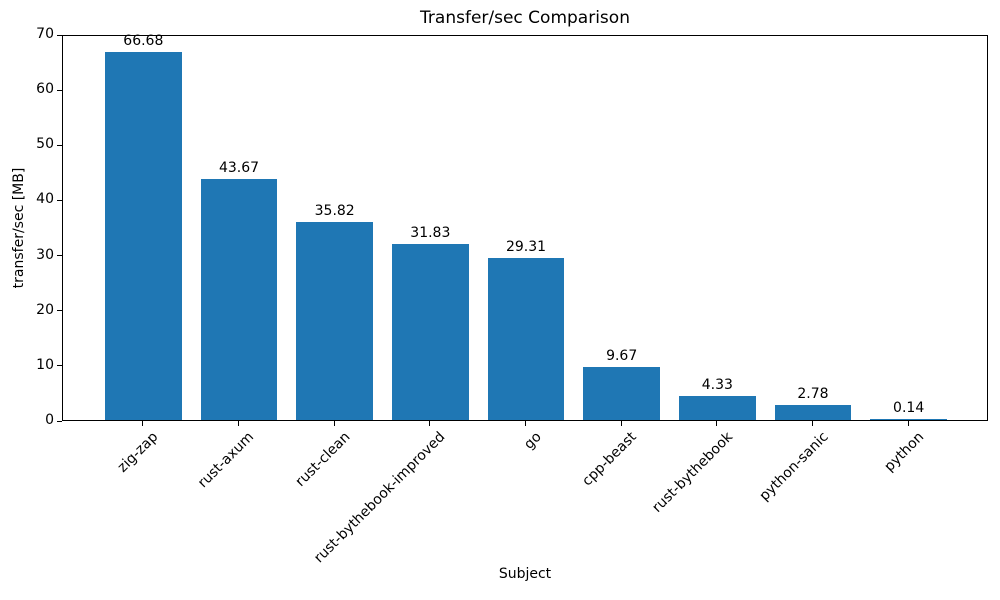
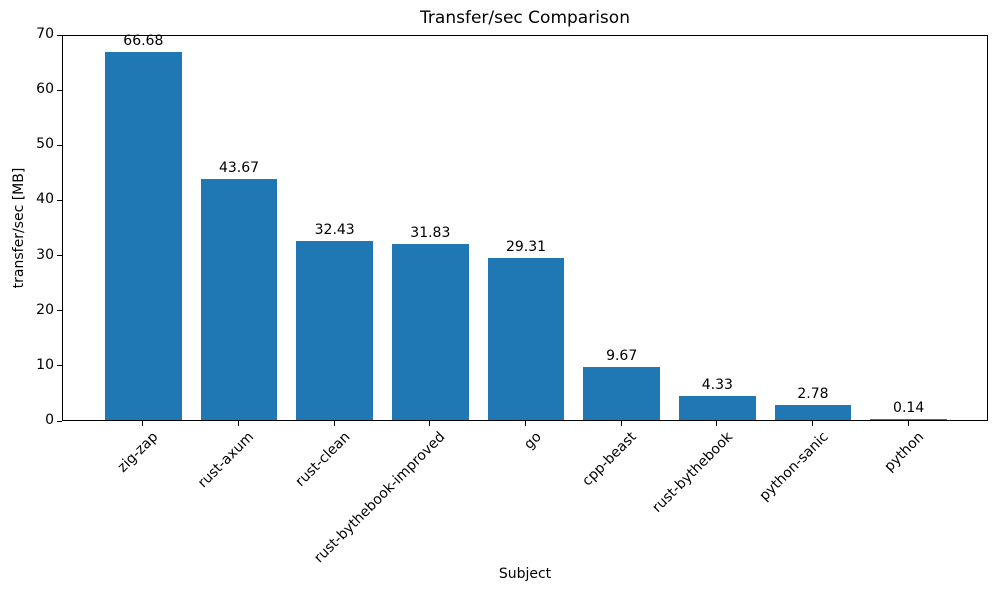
rust-clean: 35.82 -> 32.43
